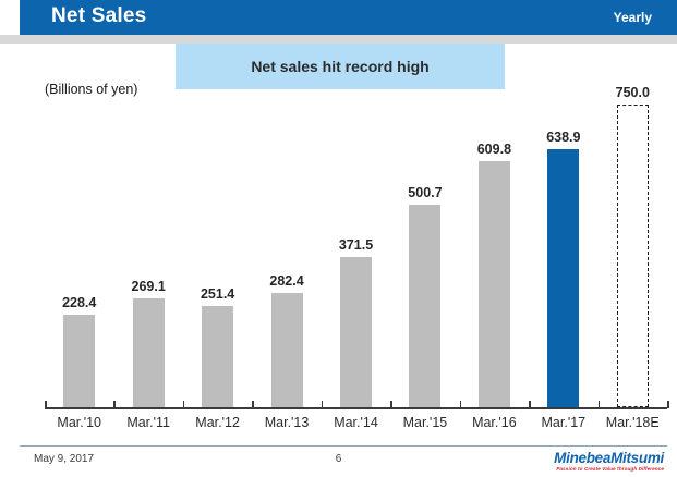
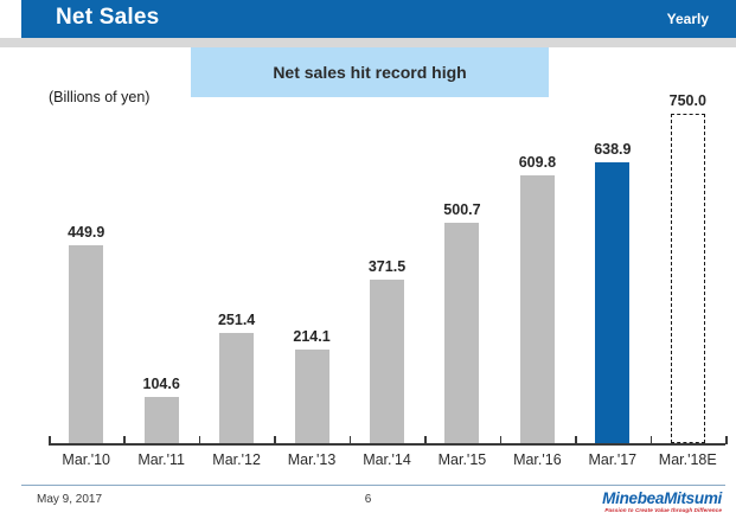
Mar.'10: 228.4 -> 449.9
Mar.'11: 269.1 -> 104.6
Mar.'13: 282.4 -> 214.1
